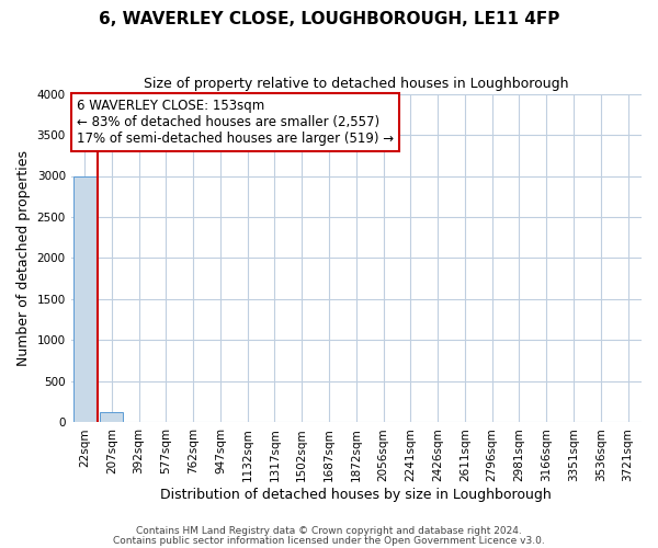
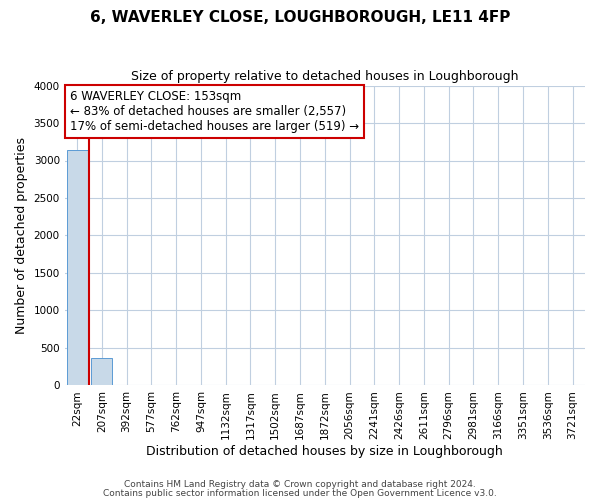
22sqm: 3000 -> 3140
207sqm: 130 -> 360
